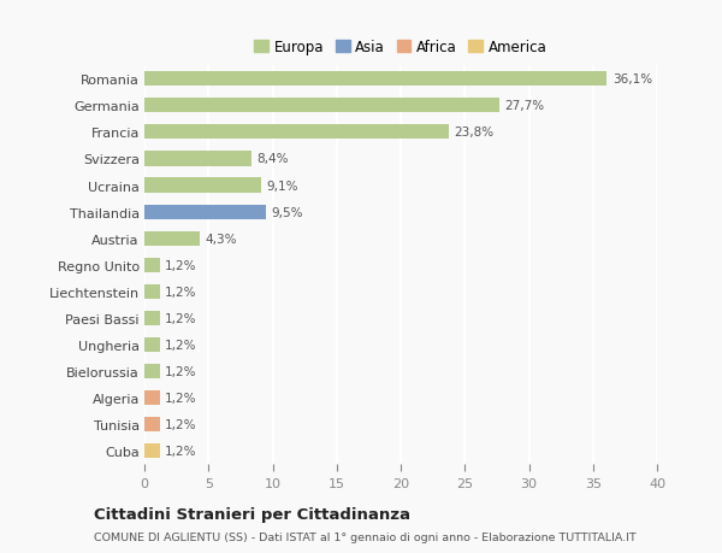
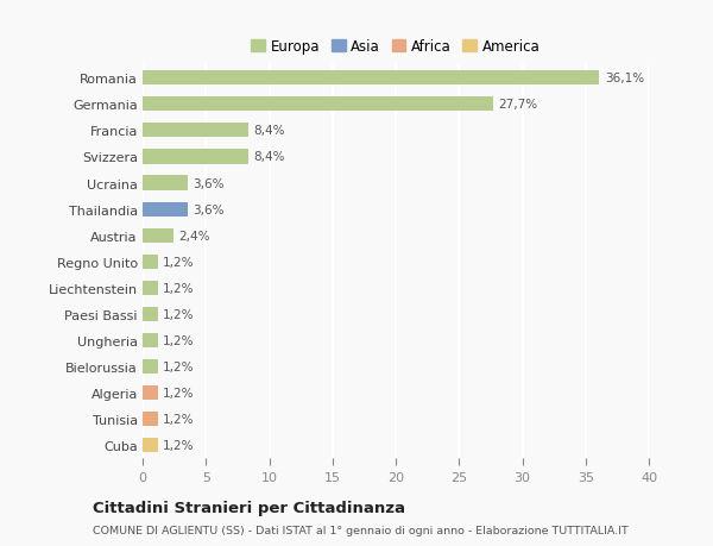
Francia: 23,8% -> 8,4%
Ucraina: 9,1% -> 3,6%
Thailandia: 9,5% -> 3,6%
Austria: 4,3% -> 2,4%
